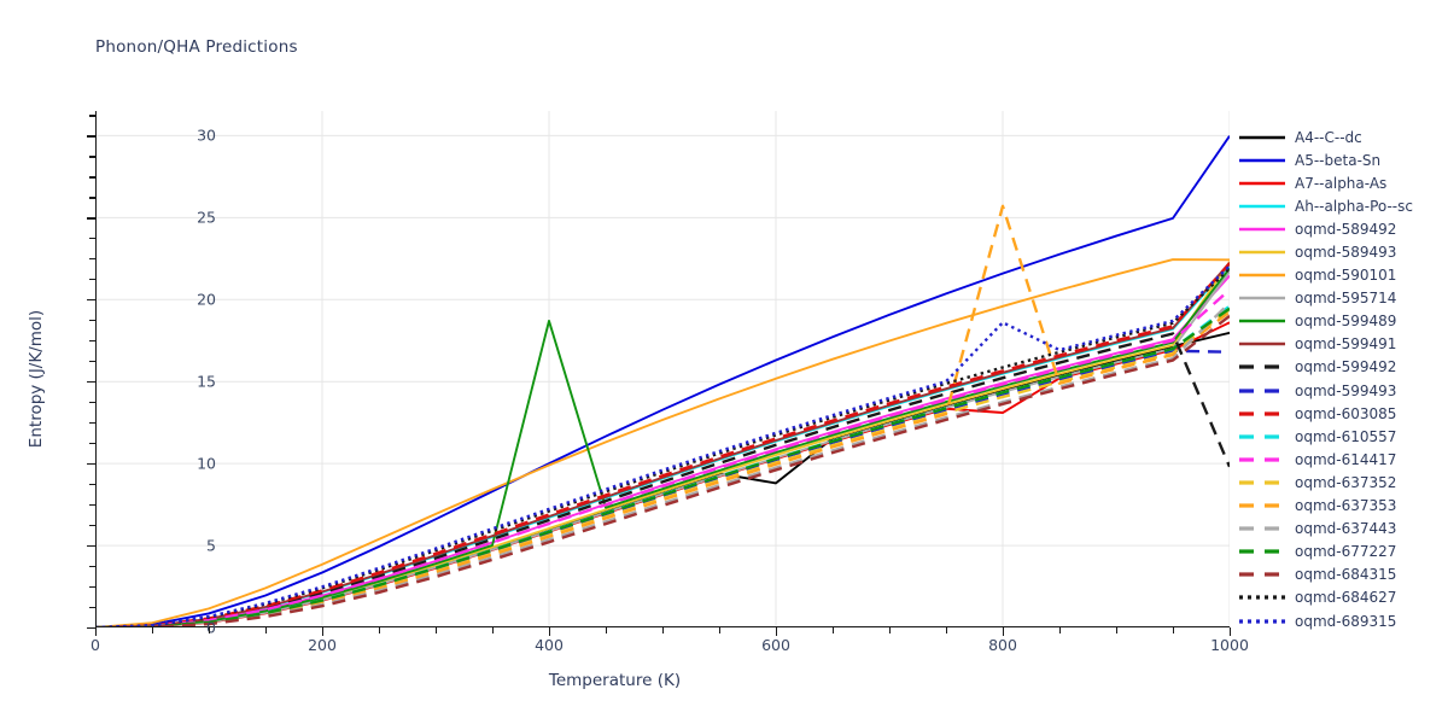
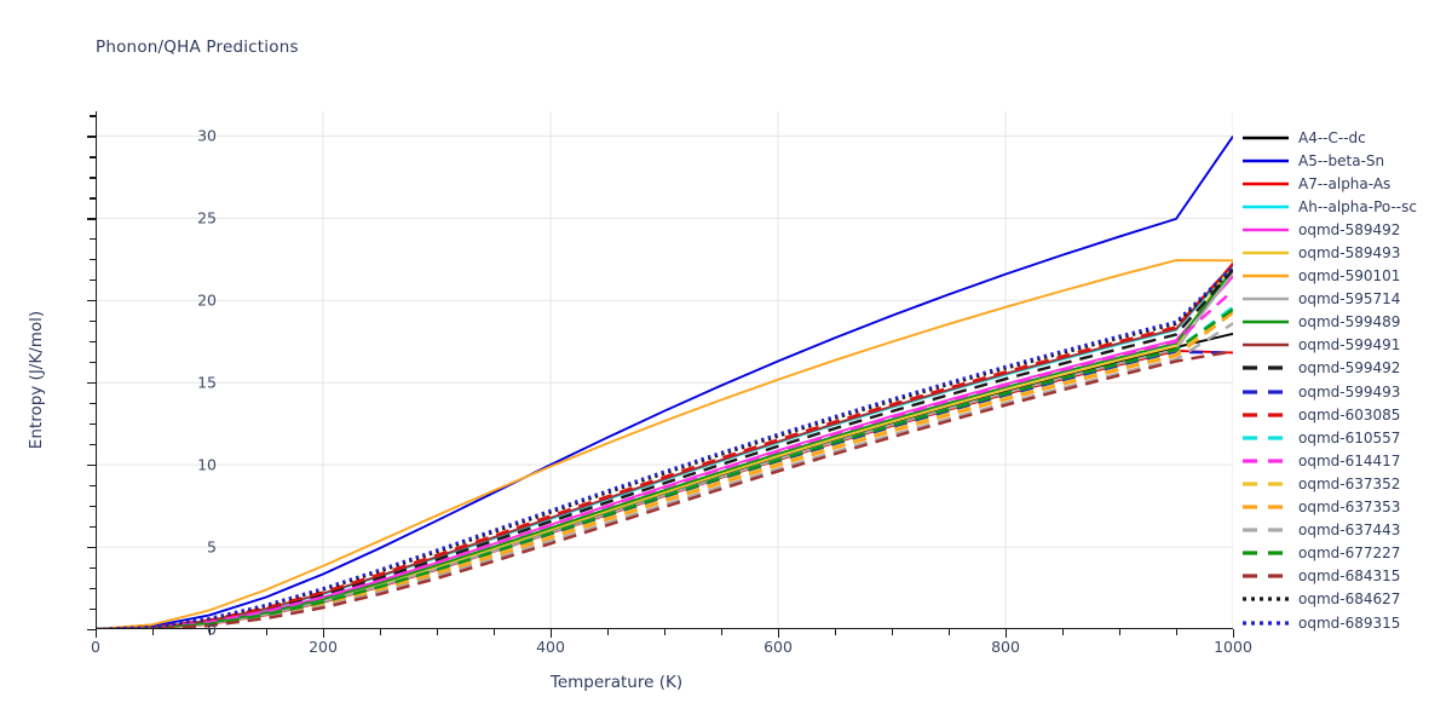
oqmd-599489/400: 18.7 -> 6.2
A4--C--dc/600: 8.8 -> 10.5
A7--alpha-As/800: 13.1 -> 14.3
oqmd-637353/800: 25.7 -> 14.0
oqmd-689315/800: 18.6 -> 16.0
A7--alpha-As/1000: 18.6 -> 16.8
oqmd-599492/1000: 9.8 -> 21.9
oqmd-637443/1000: 19.8 -> 18.6
oqmd-684315/1000: 19.0 -> 16.9
